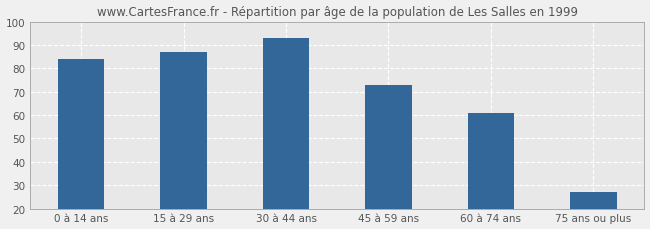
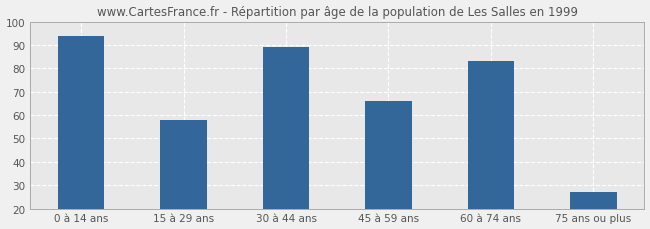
0 à 14 ans: 84 -> 94
15 à 29 ans: 87 -> 58
30 à 44 ans: 93 -> 89
45 à 59 ans: 73 -> 66
60 à 74 ans: 61 -> 83
